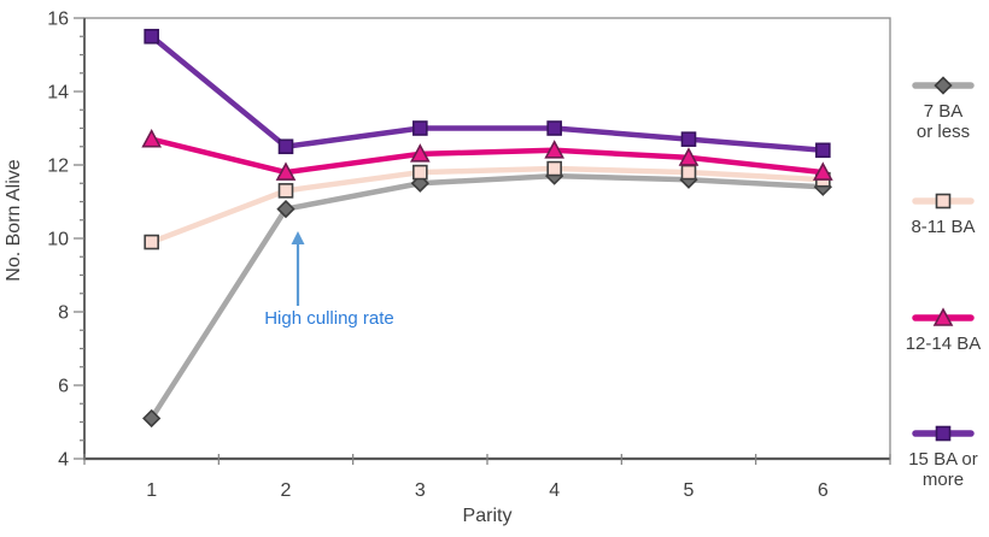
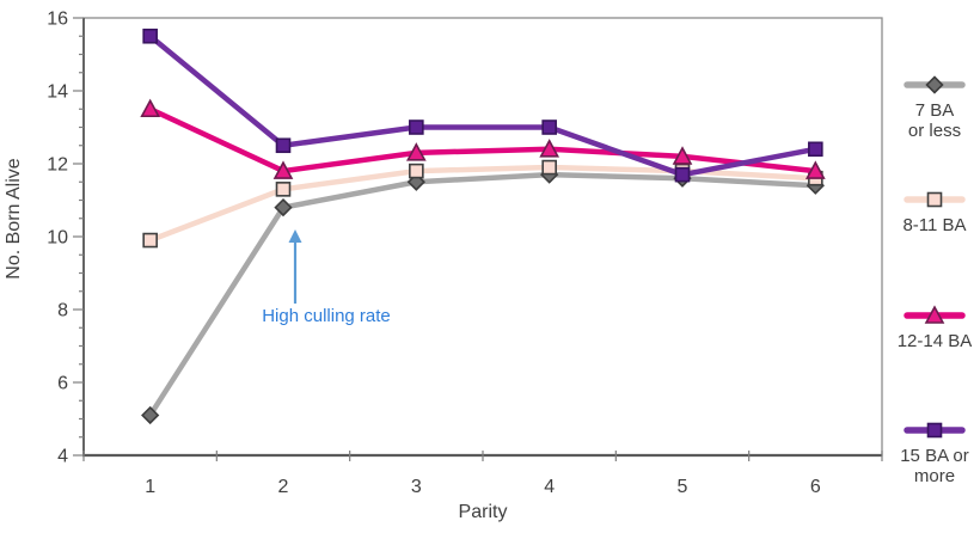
12-14 BA/1: 12.7 -> 13.5
15 BA or more/5: 12.7 -> 11.7
